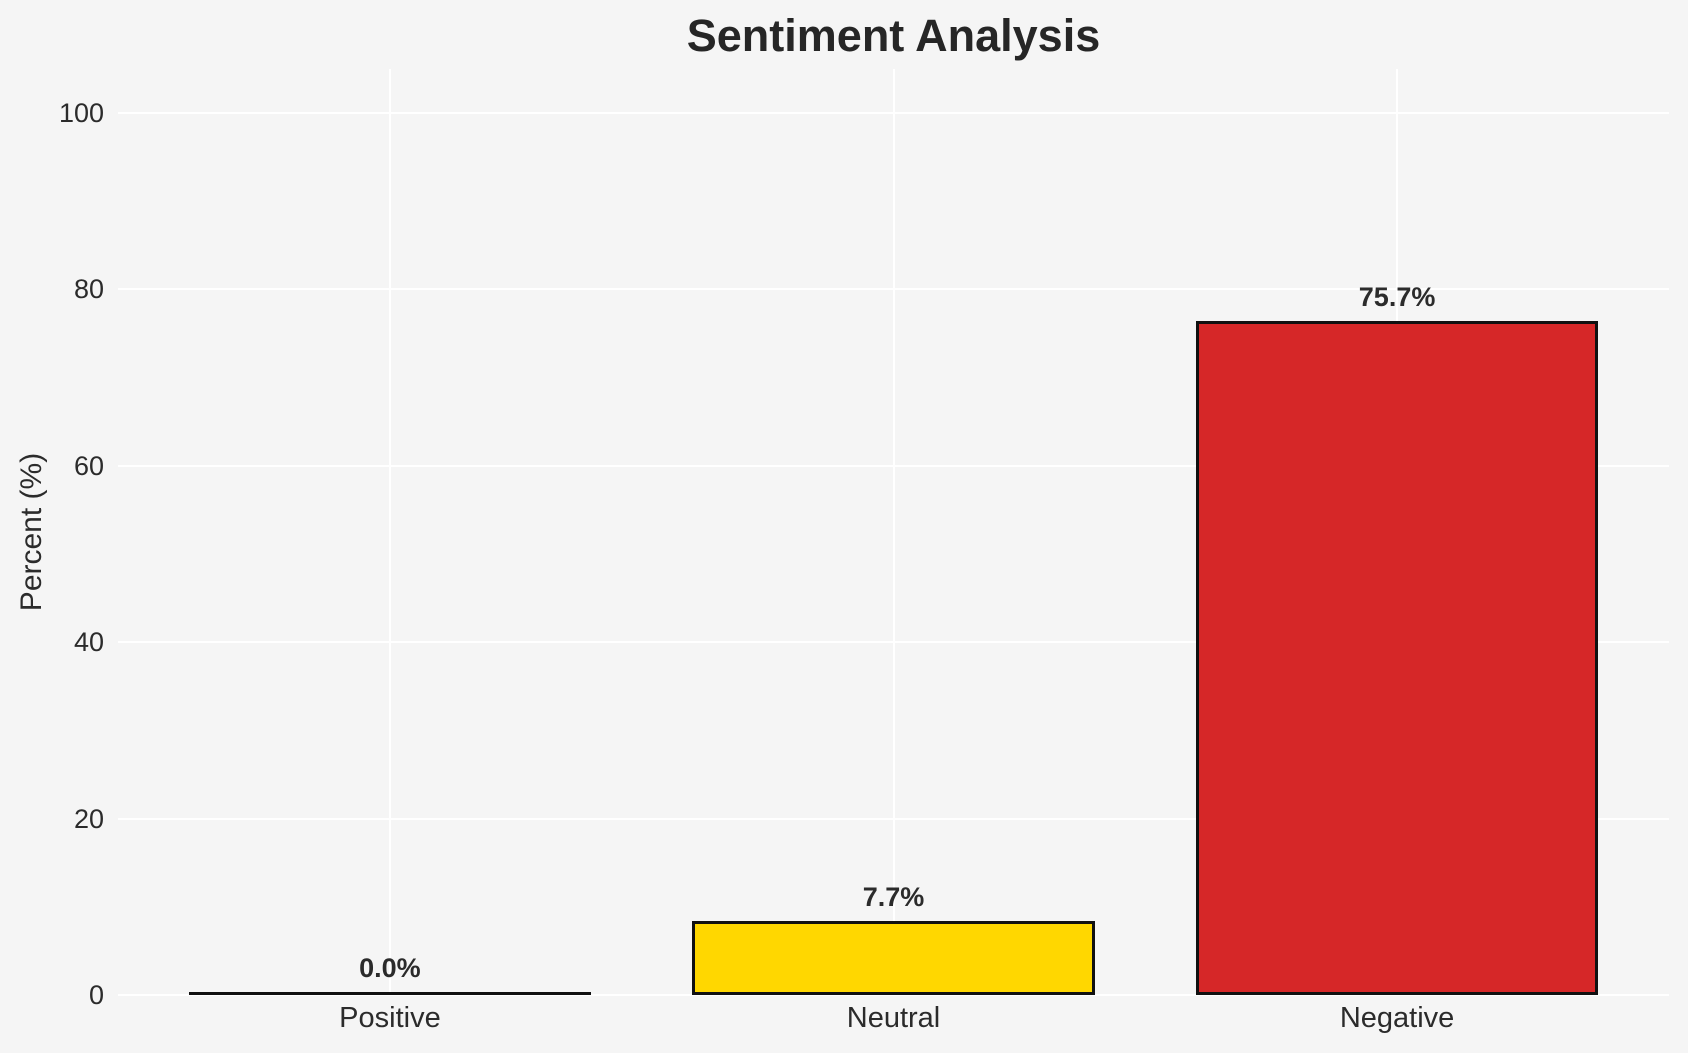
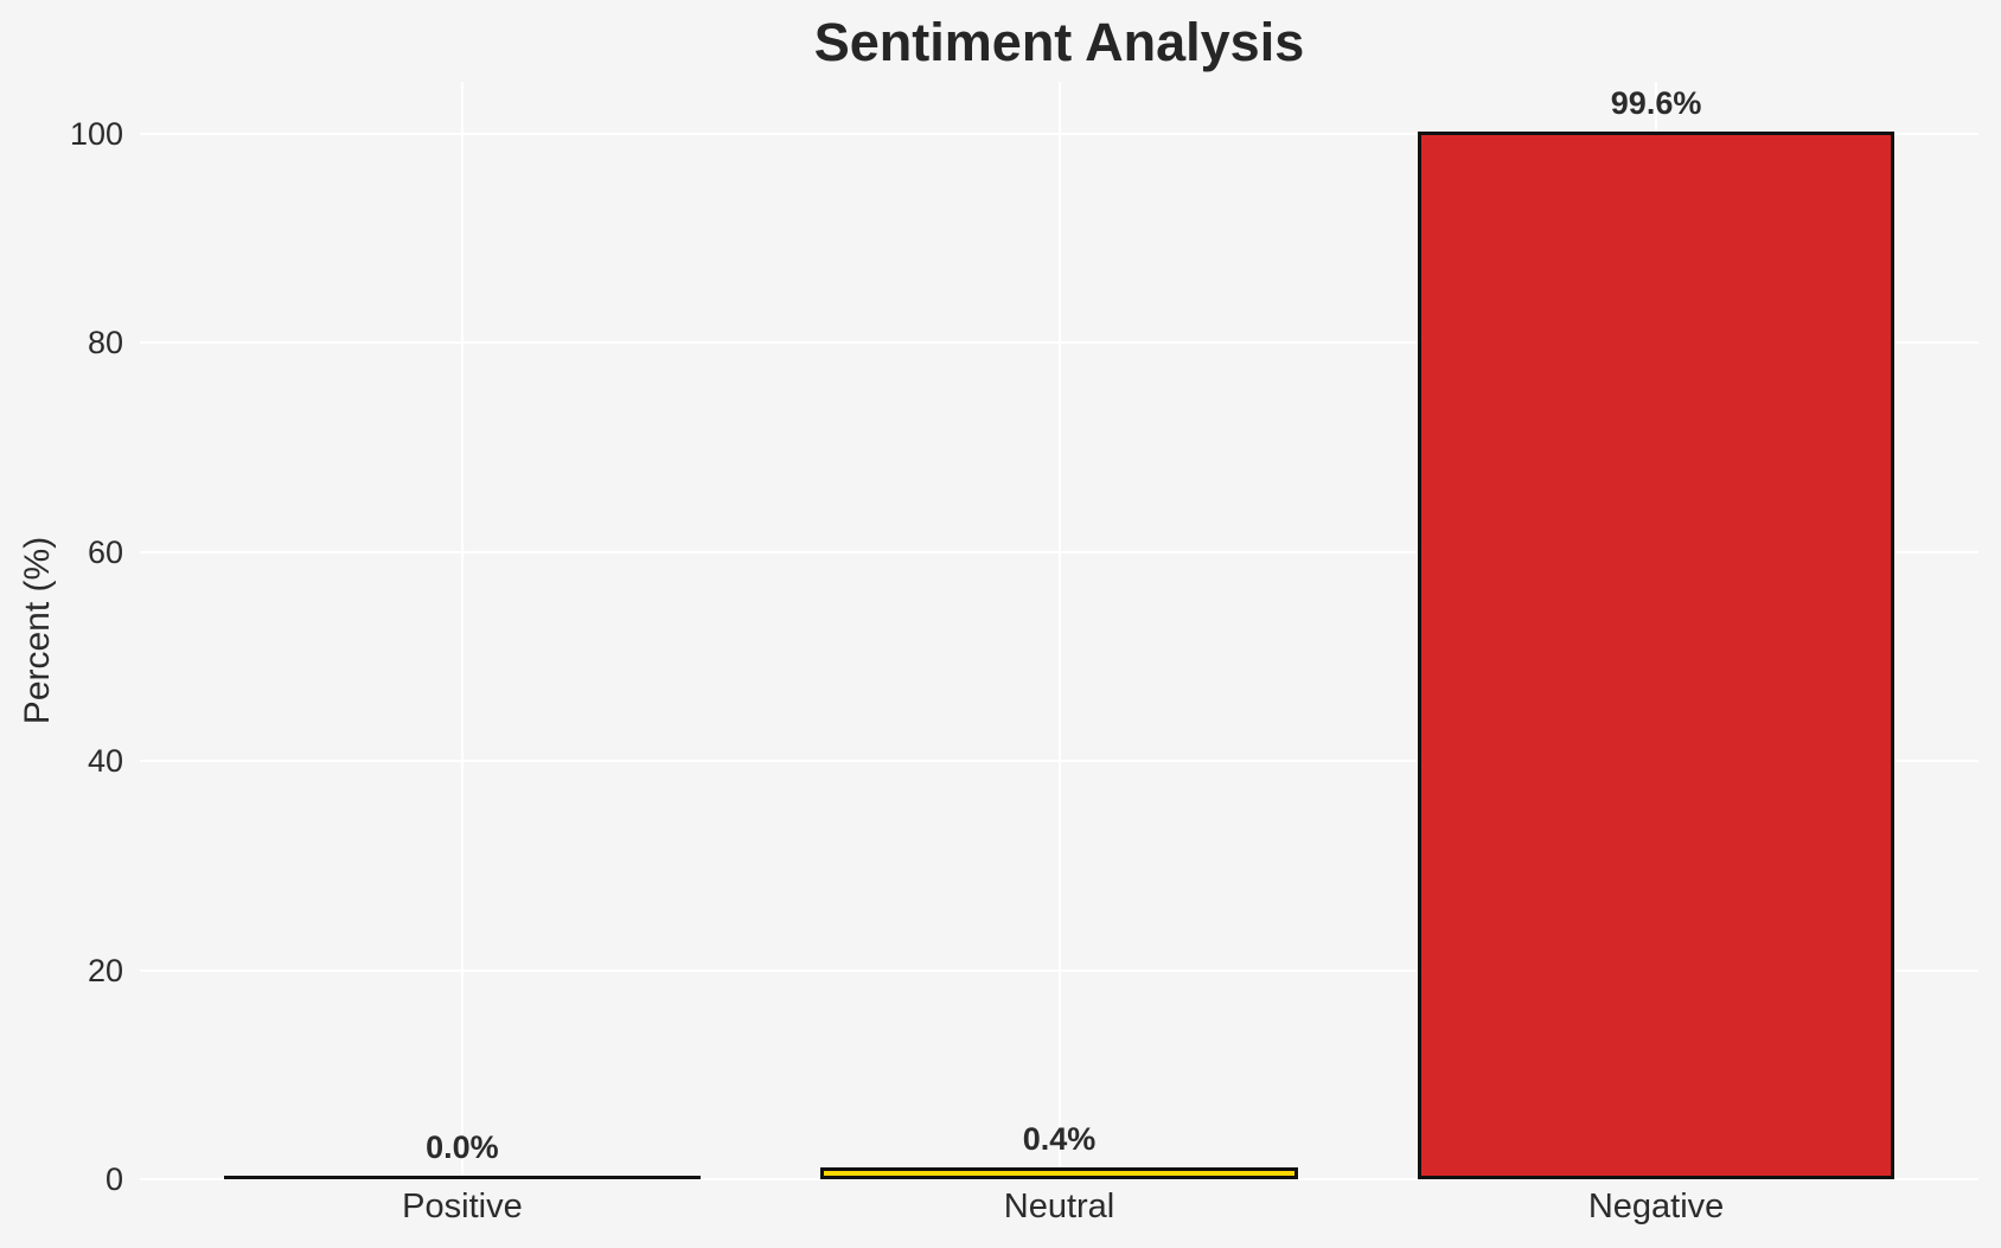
Neutral: 7.7% -> 0.4%
Negative: 75.7% -> 99.6%
